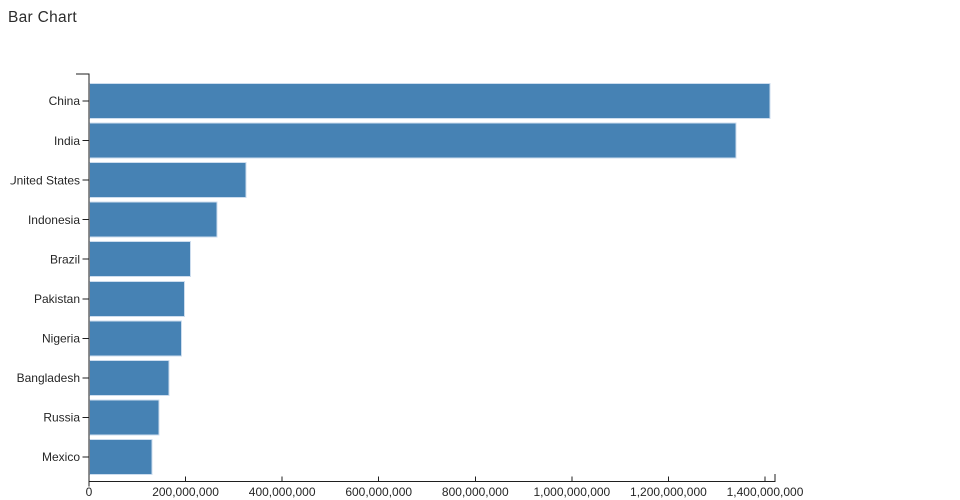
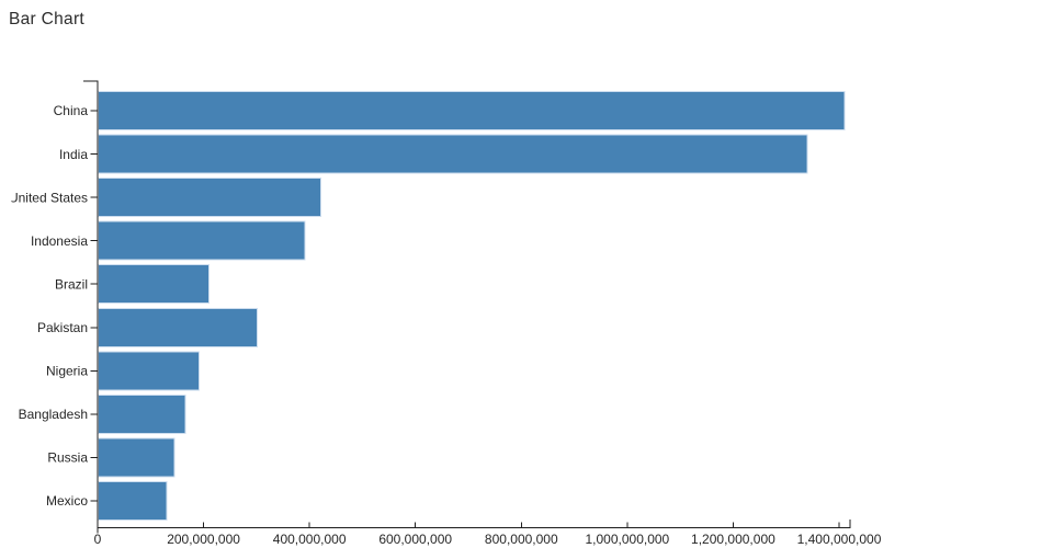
United States: 320000000 -> 420000000
Indonesia: 260000000 -> 390000000
Pakistan: 200000000 -> 300000000
